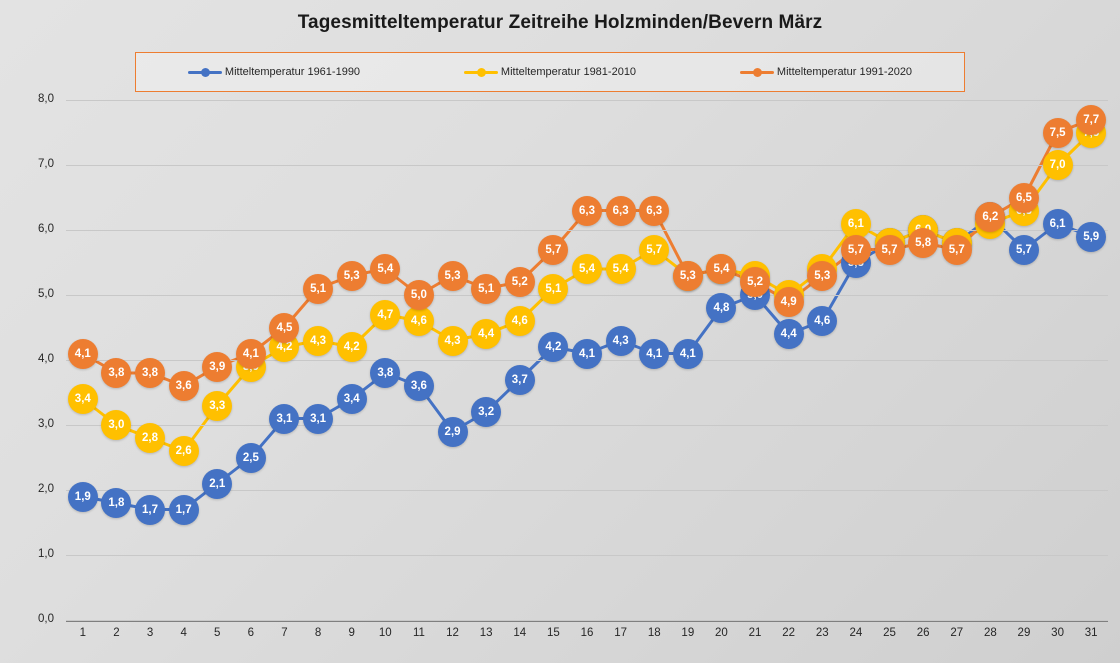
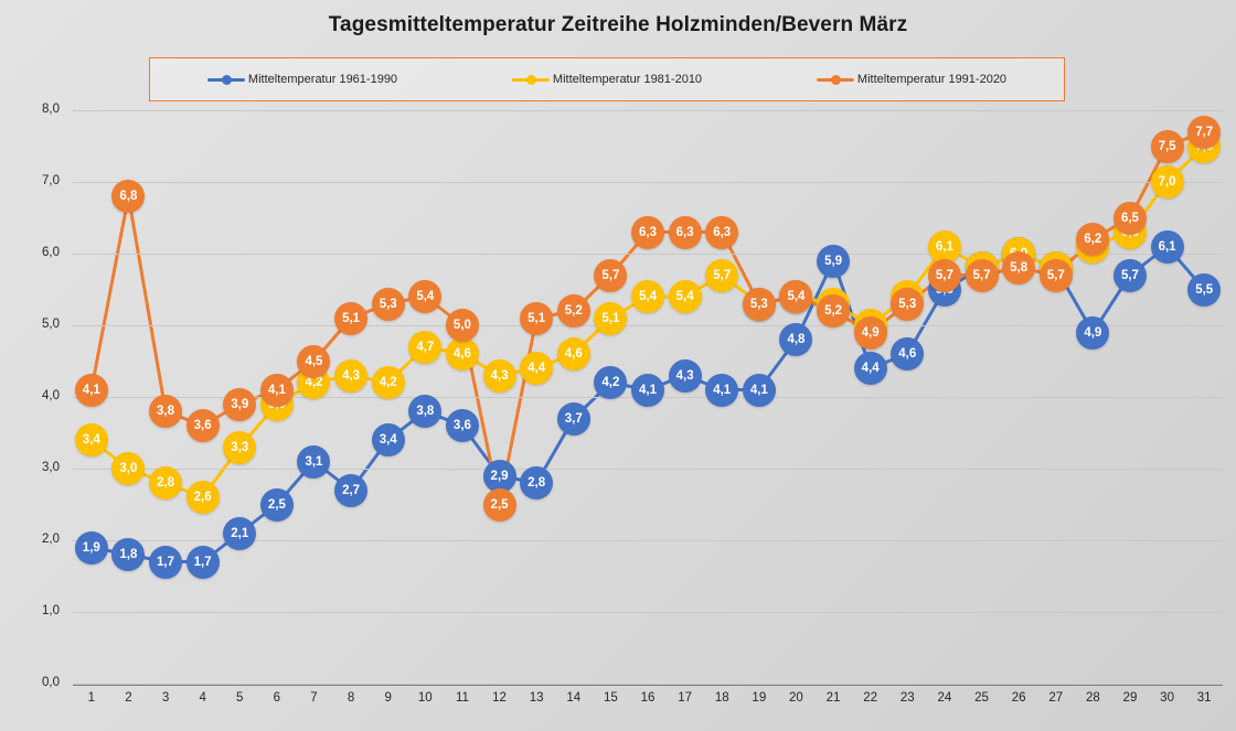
Mitteltemperatur 1991-2020/2: 3,8 -> 6,8
Mitteltemperatur 1961-1990/8: 3,1 -> 2,7
Mitteltemperatur 1991-2020/12: 5,3 -> 2,5
Mitteltemperatur 1961-1990/13: 3,2 -> 2,8
Mitteltemperatur 1961-1990/21: 5,0 -> 5,9
Mitteltemperatur 1961-1990/28: 6,2 -> 4,9
Mitteltemperatur 1961-1990/31: 5,9 -> 5,5
